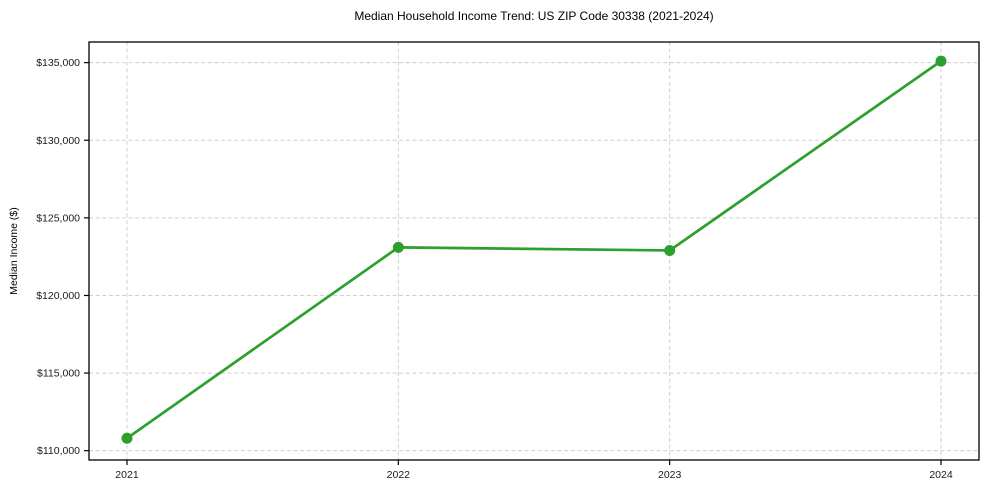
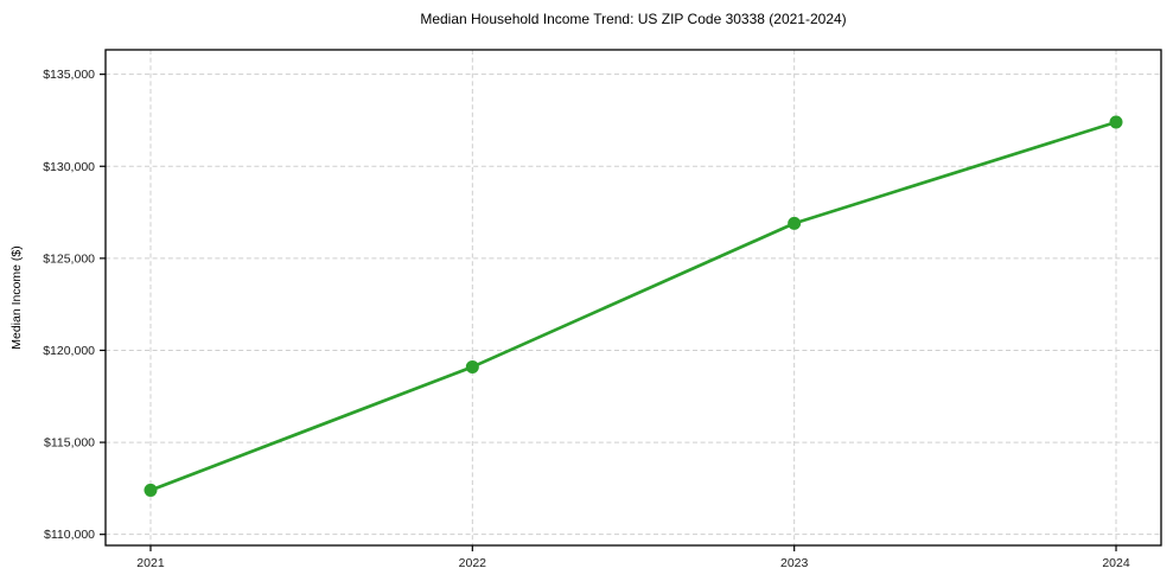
2021: $110800 -> $112400
2022: $123100 -> $119100
2023: $122900 -> $126900
2024: $135100 -> $132400
